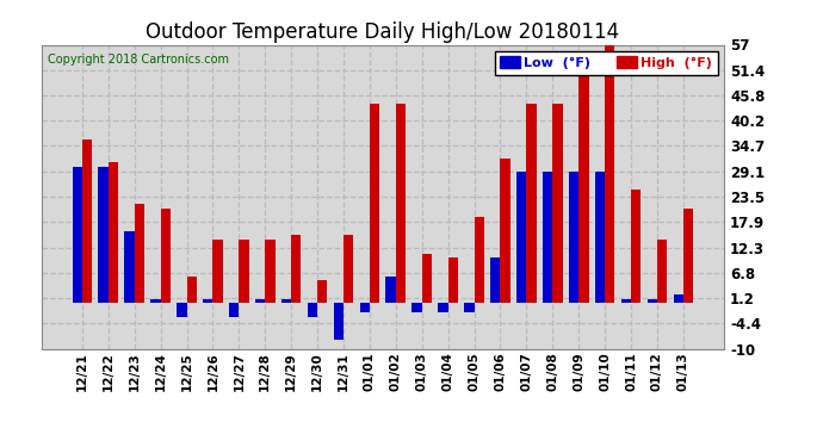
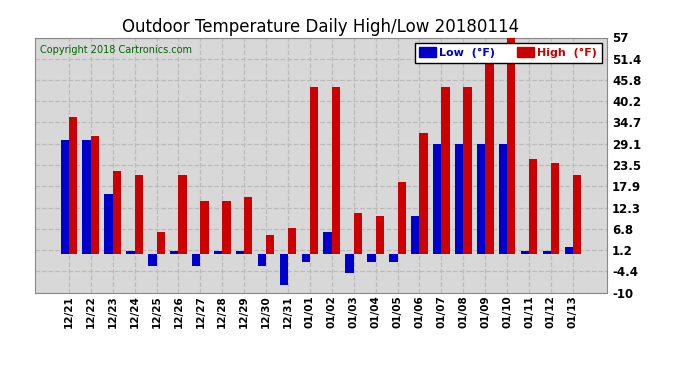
High (°F)/12/26: 14 -> 21
High (°F)/12/31: 15 -> 7
Low (°F)/01/03: -2 -> -5
High (°F)/01/12: 14 -> 24
